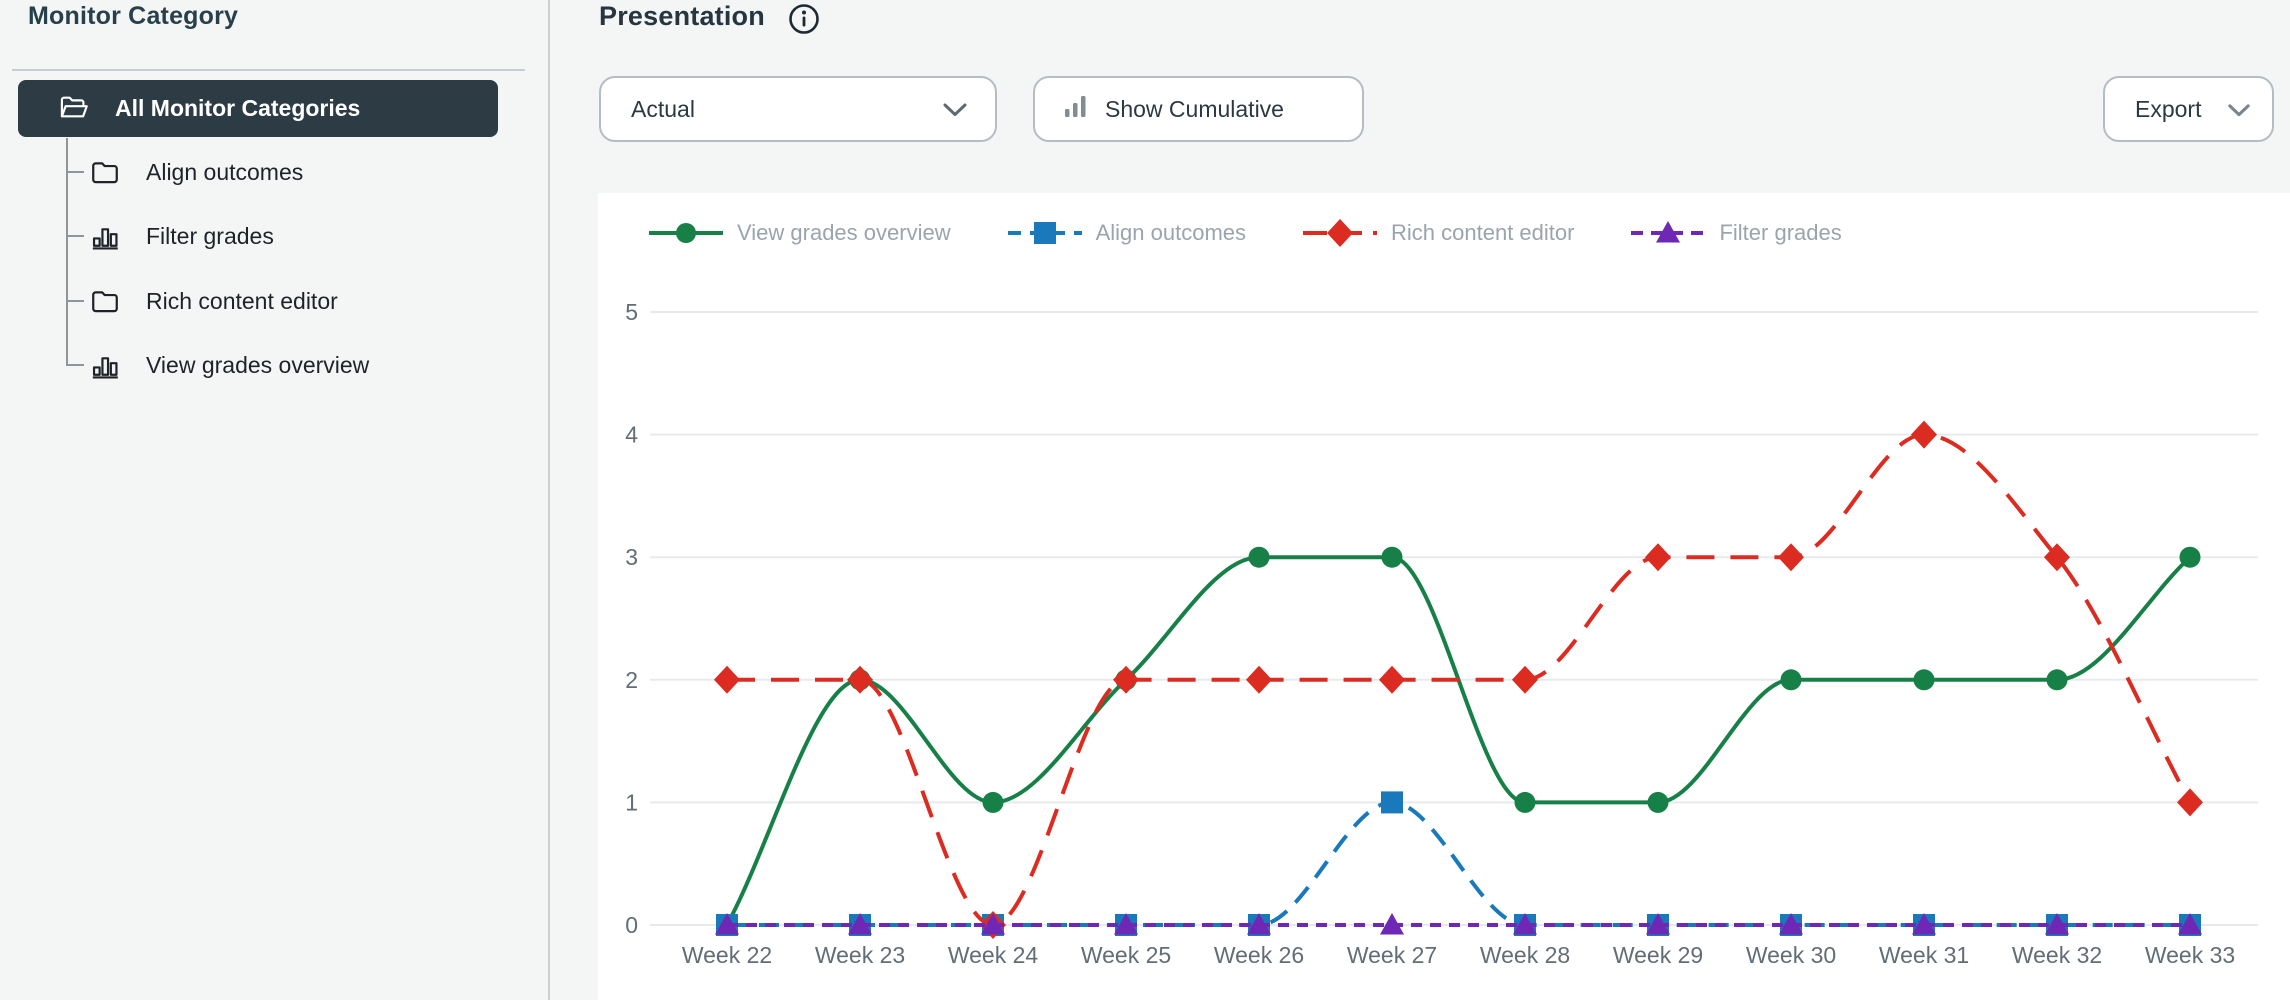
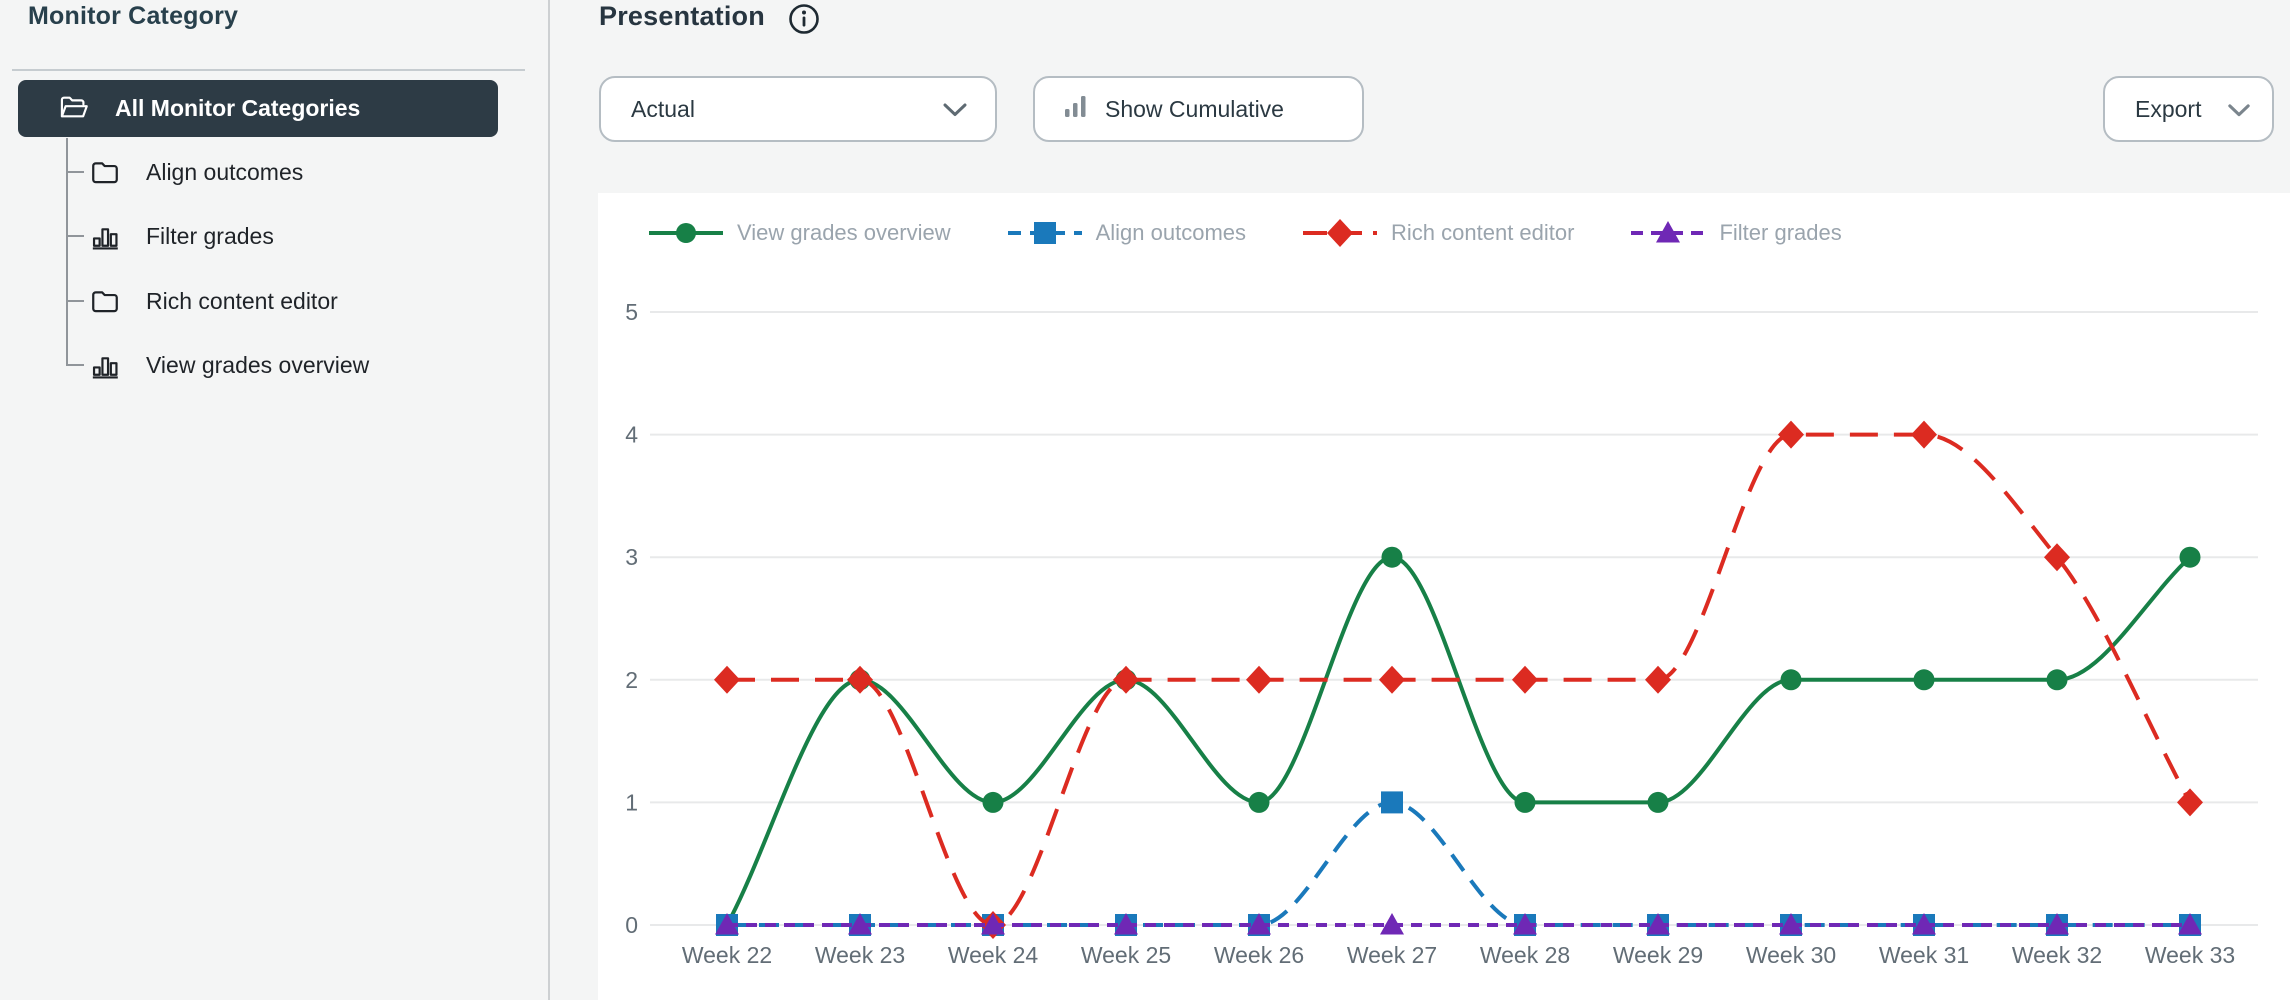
View grades overview/Week 26: 3 -> 1
Rich content editor/Week 29: 3 -> 2
Rich content editor/Week 30: 3 -> 4
